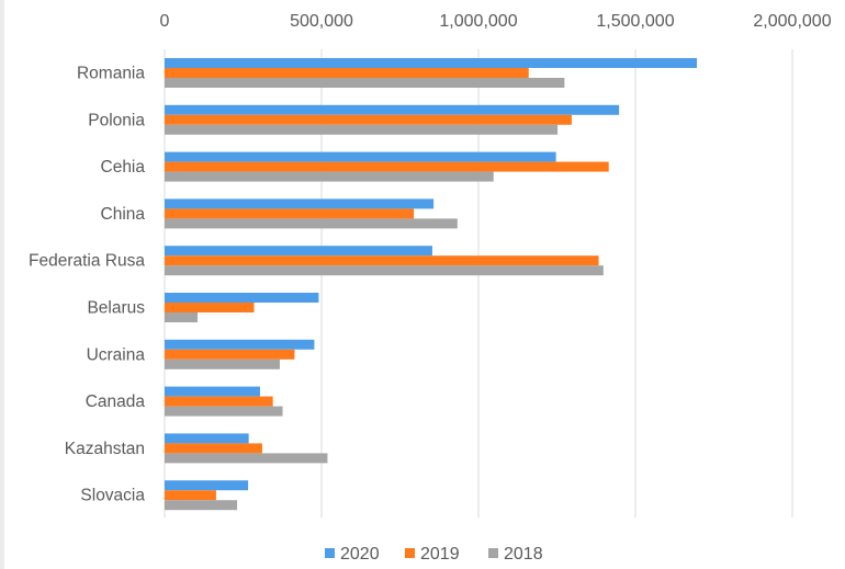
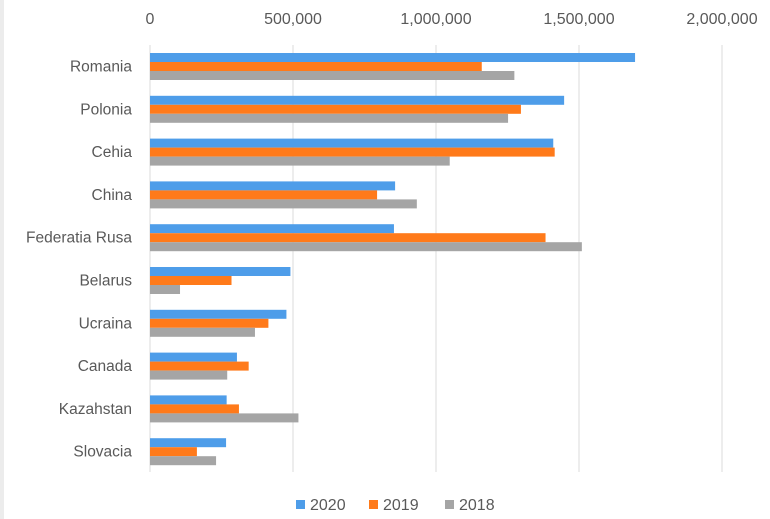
2020/Cehia: 1250000 -> 1410000
2018/Federatia Rusa: 1400000 -> 1510000
2018/Canada: 380000 -> 270000
